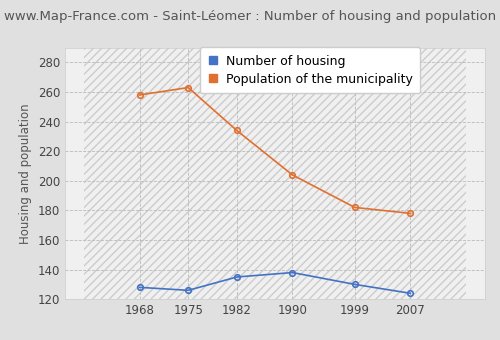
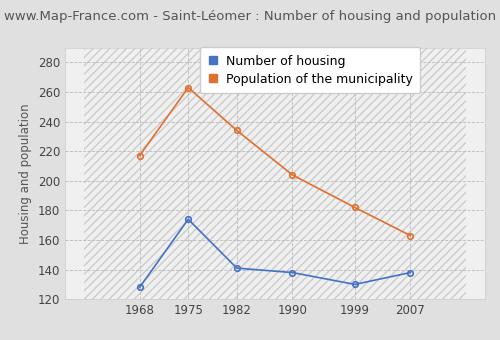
Population of the municipality/1968: 258 -> 217
Number of housing/1975: 126 -> 174
Number of housing/1982: 135 -> 141
Number of housing/2007: 124 -> 138
Population of the municipality/2007: 178 -> 163
